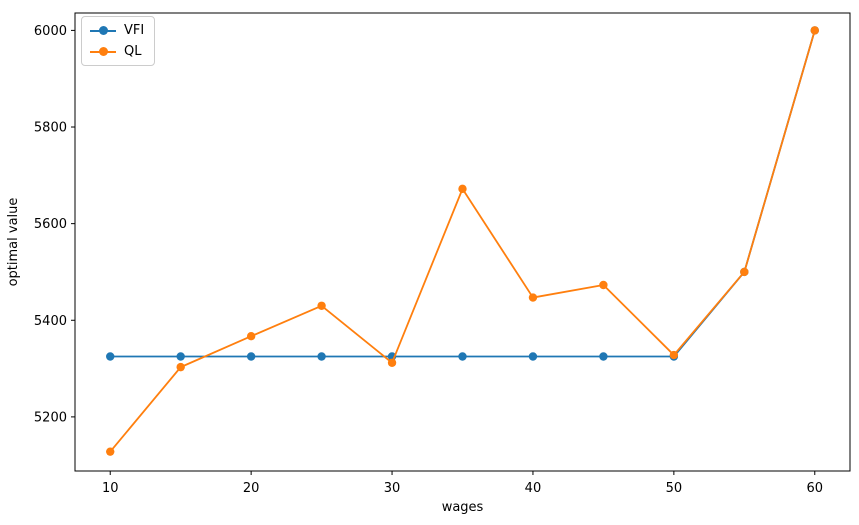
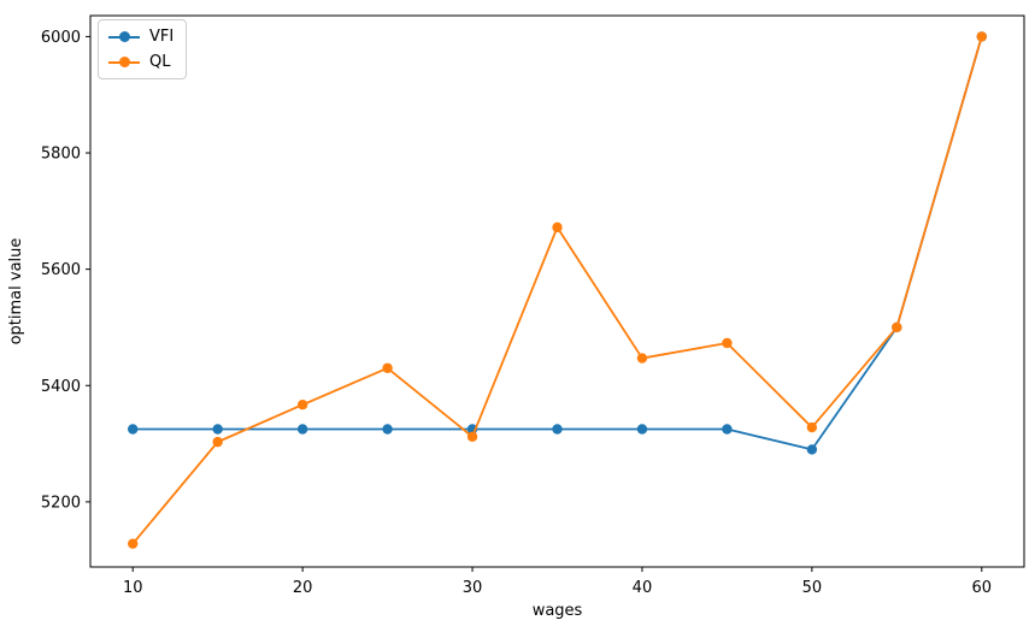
VFI/50: 5320 -> 5290
